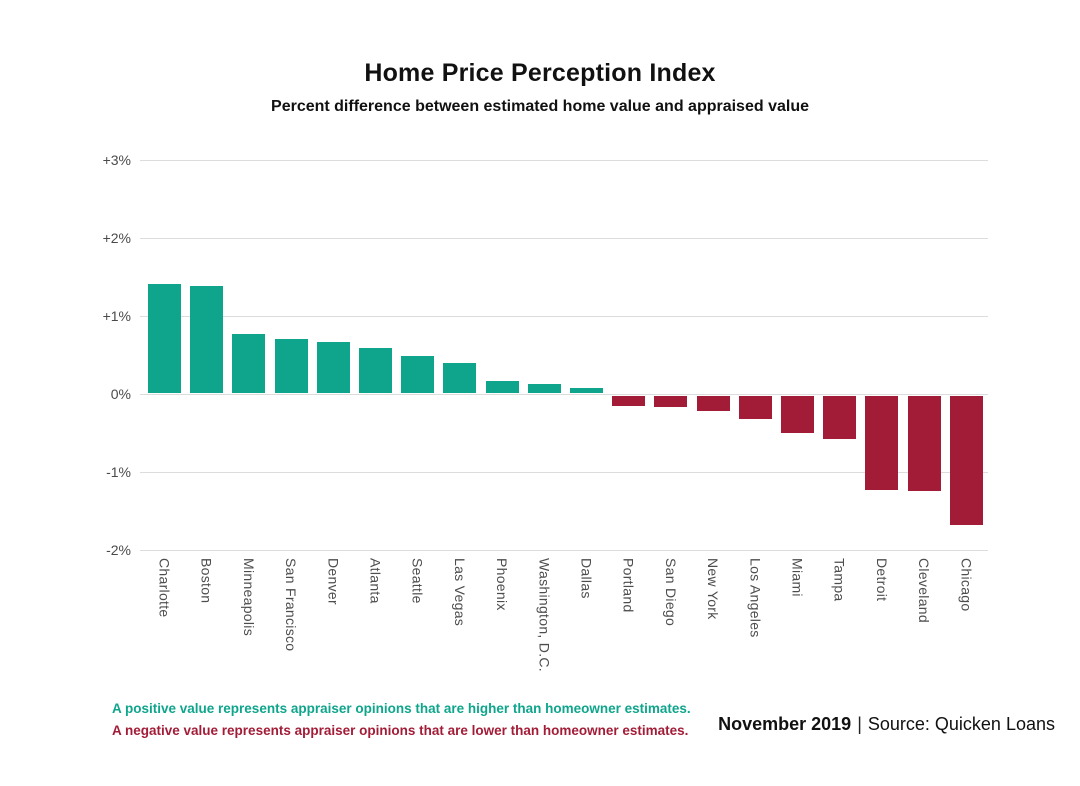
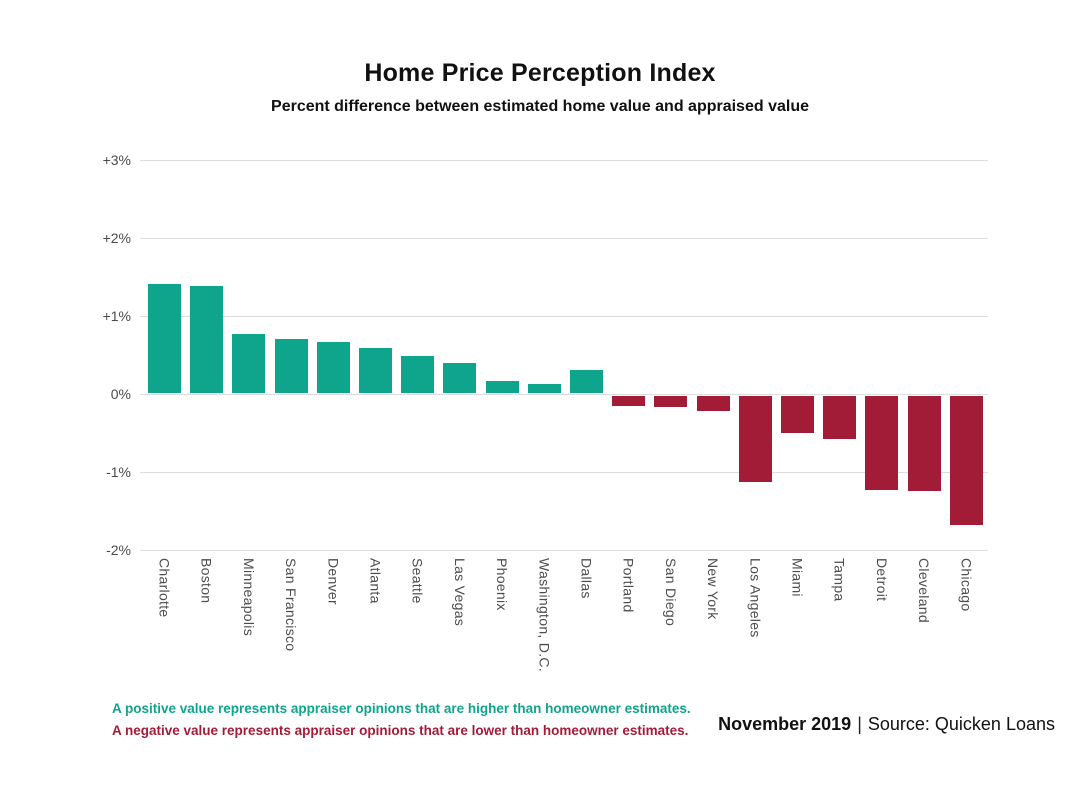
Dallas: 0.1% -> 0.3%
Los Angeles: -0.3% -> -1.1%
